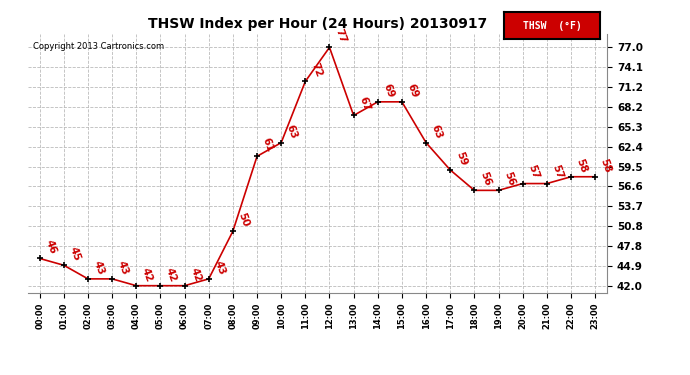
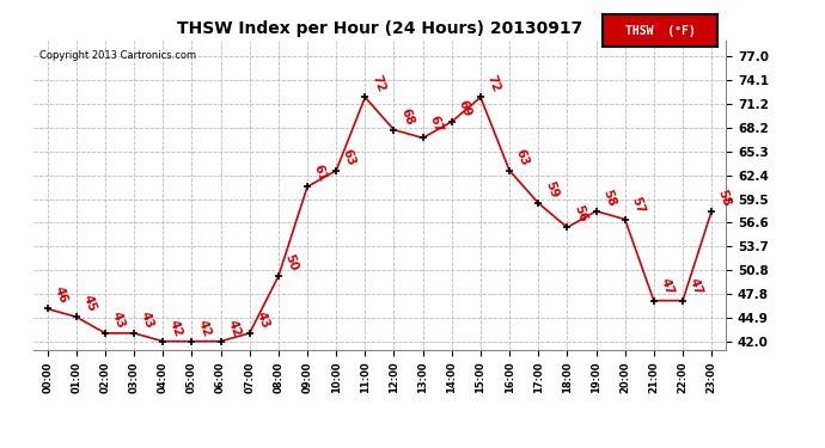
12:00: 77 -> 68
15:00: 69 -> 72
19:00: 56 -> 58
21:00: 57 -> 47
22:00: 58 -> 47
